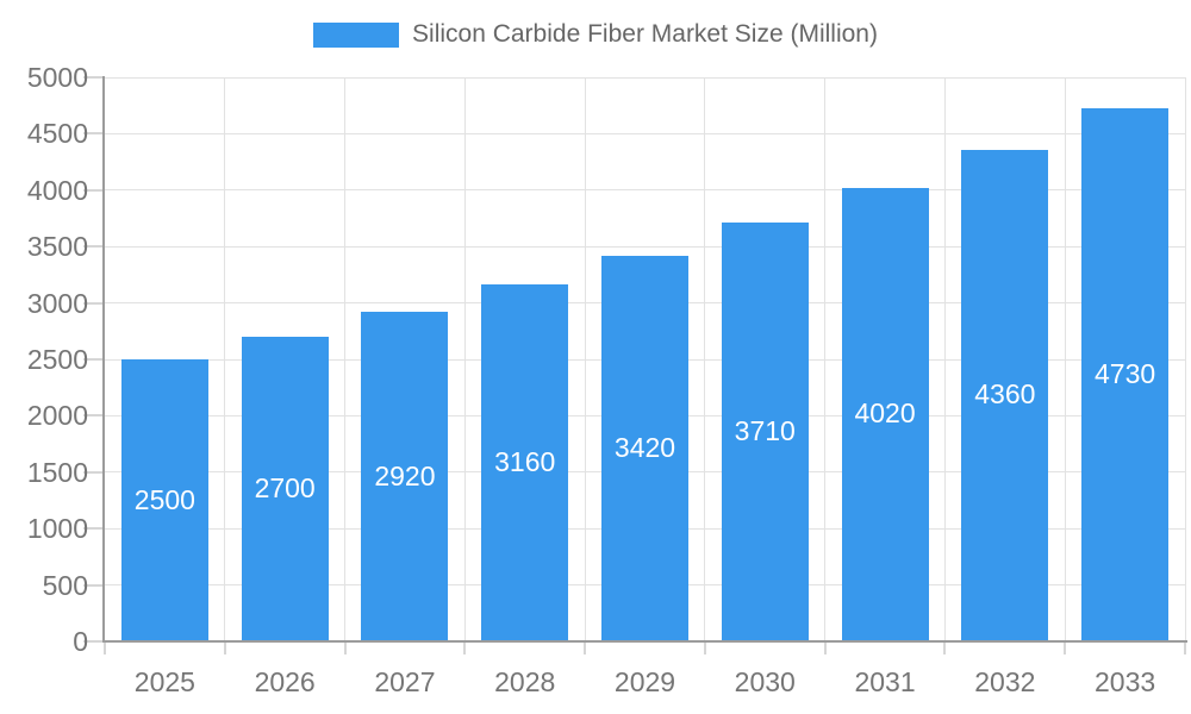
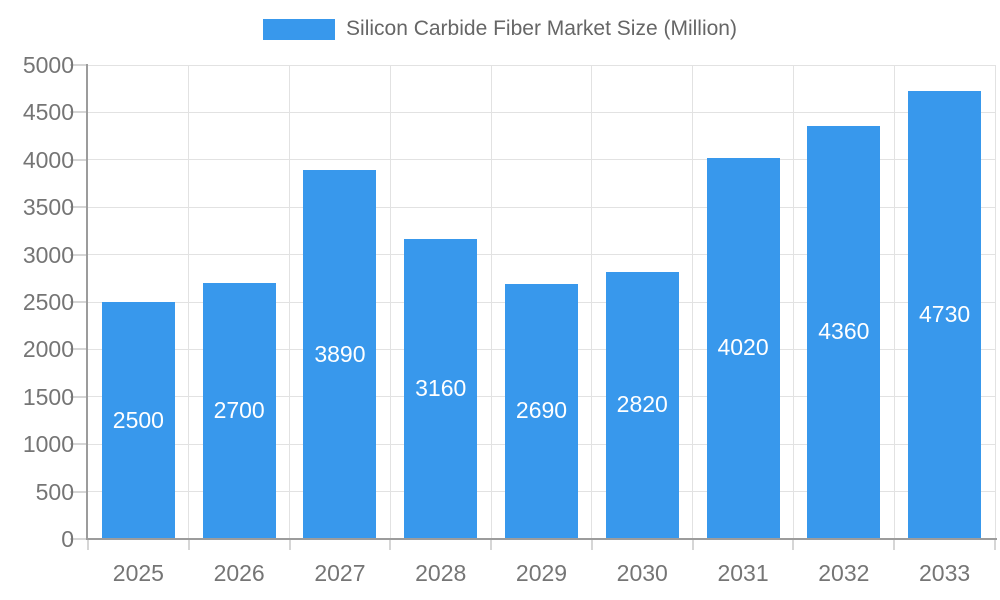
2027: 2920 -> 3890
2029: 3420 -> 2690
2030: 3710 -> 2820
